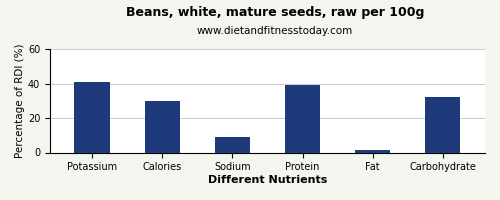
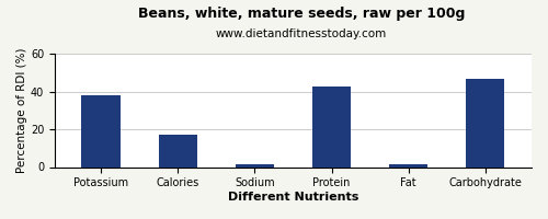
Potassium: 41 -> 38
Calories: 30 -> 17
Sodium: 9 -> 2
Protein: 39 -> 42
Carbohydrate: 32 -> 46
